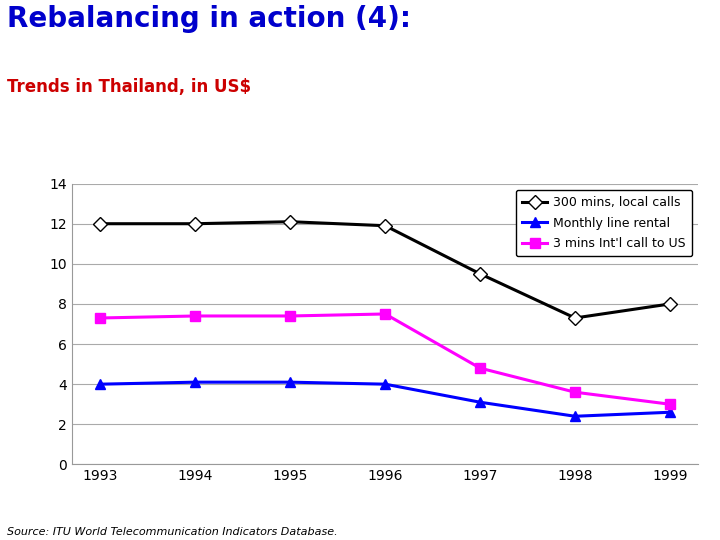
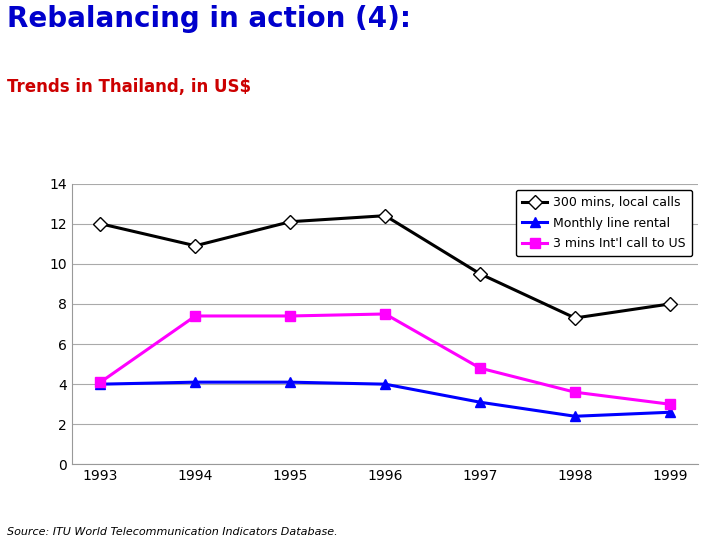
3 mins Int'l call to US/1993: 7.3 -> 4.1
300 mins, local calls/1994: 12.0 -> 10.9
300 mins, local calls/1996: 11.9 -> 12.4
